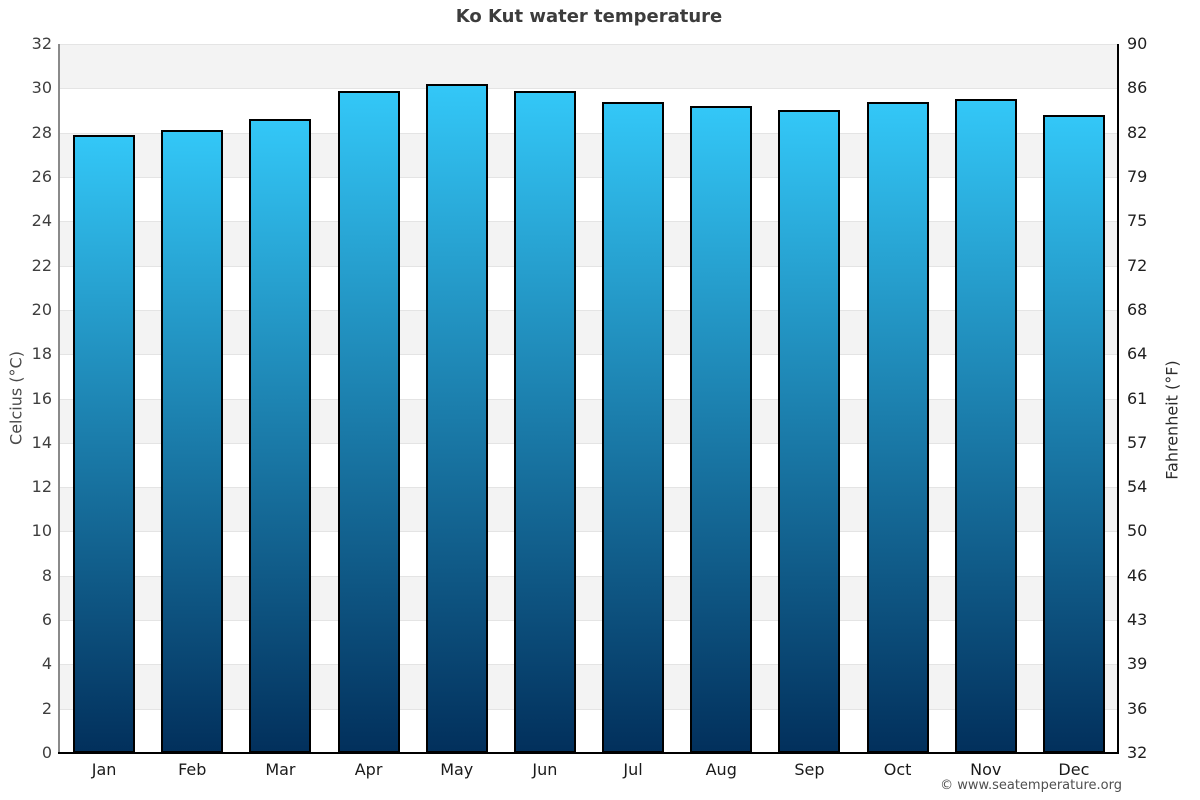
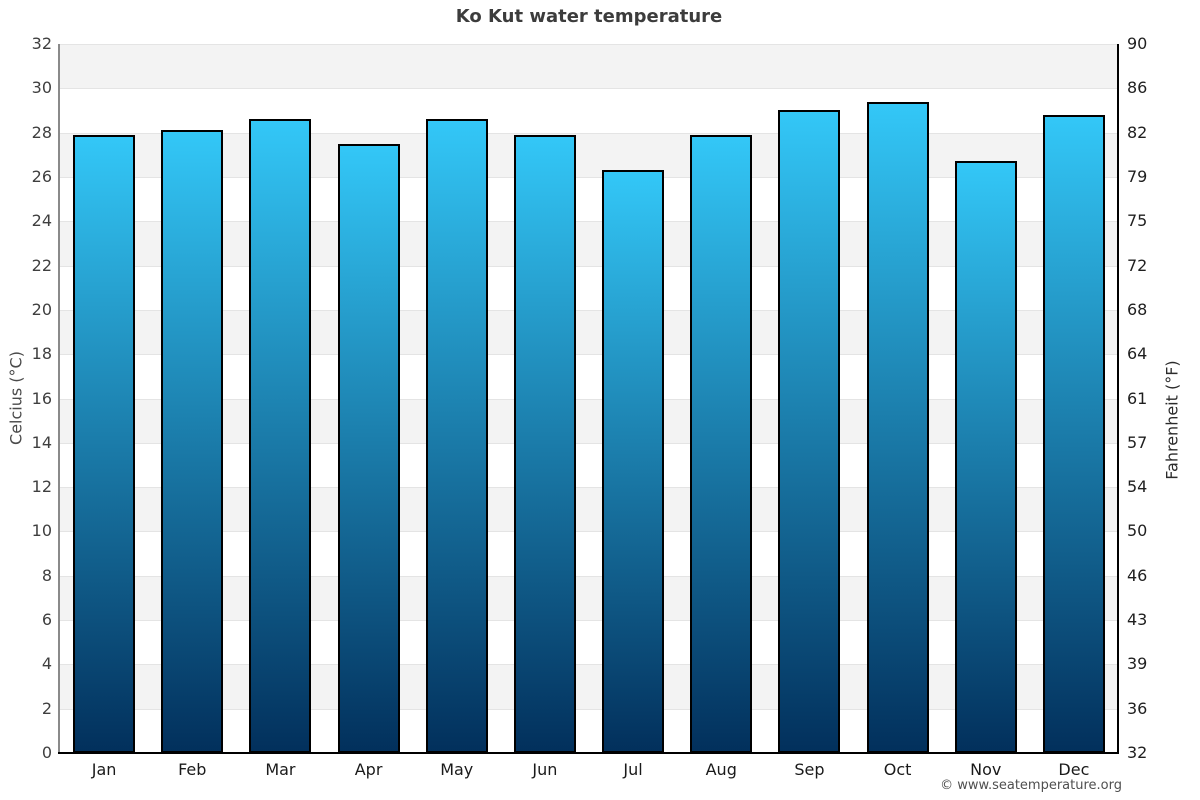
Apr: 29.9 -> 27.5
May: 30.2 -> 28.6
Jun: 29.9 -> 27.9
Jul: 29.4 -> 26.3
Aug: 29.2 -> 27.9
Nov: 29.5 -> 26.7
